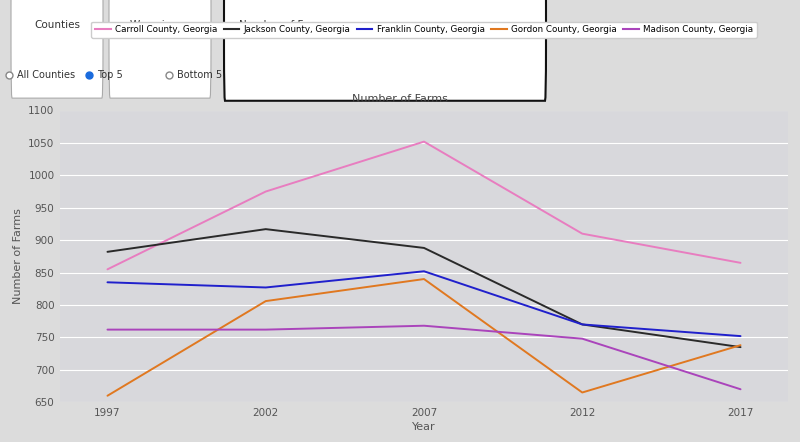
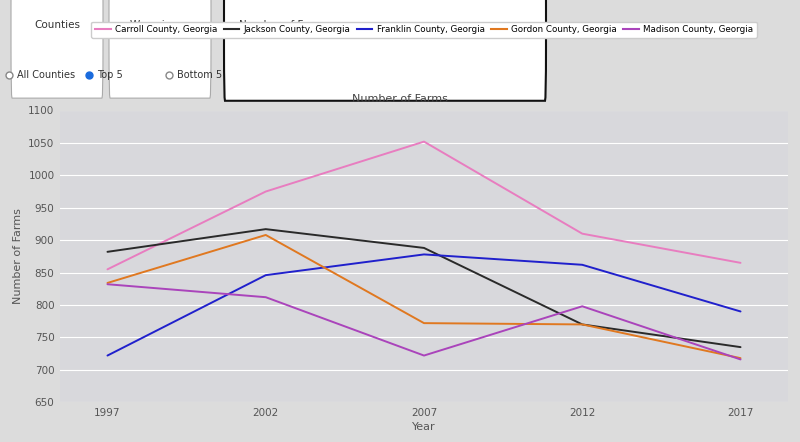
Franklin County, Georgia/1997: 835 -> 722
Gordon County, Georgia/1997: 660 -> 834
Madison County, Georgia/1997: 762 -> 832
Franklin County, Georgia/2002: 827 -> 846
Gordon County, Georgia/2002: 806 -> 908
Madison County, Georgia/2002: 762 -> 812
Franklin County, Georgia/2007: 852 -> 878
Gordon County, Georgia/2007: 840 -> 772
Madison County, Georgia/2007: 768 -> 722
Franklin County, Georgia/2012: 770 -> 862
Gordon County, Georgia/2012: 665 -> 770
Madison County, Georgia/2012: 748 -> 798
Franklin County, Georgia/2017: 752 -> 790
Gordon County, Georgia/2017: 738 -> 718
Madison County, Georgia/2017: 670 -> 716
